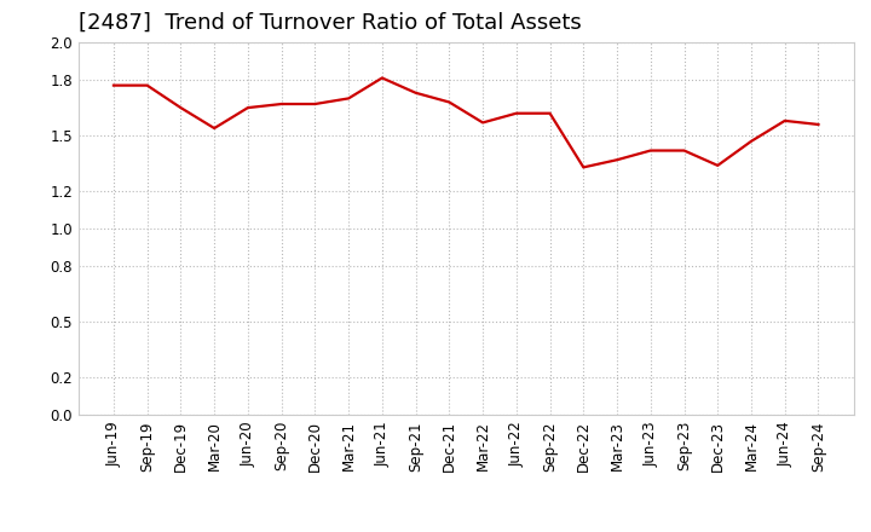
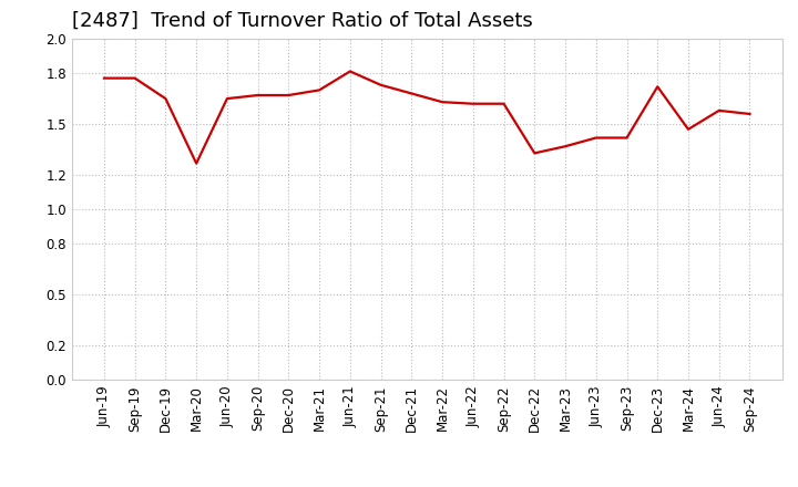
Mar-20: 1.54 -> 1.27
Mar-22: 1.57 -> 1.63
Dec-23: 1.34 -> 1.72
